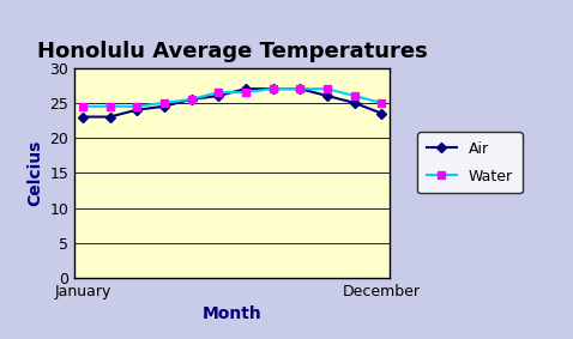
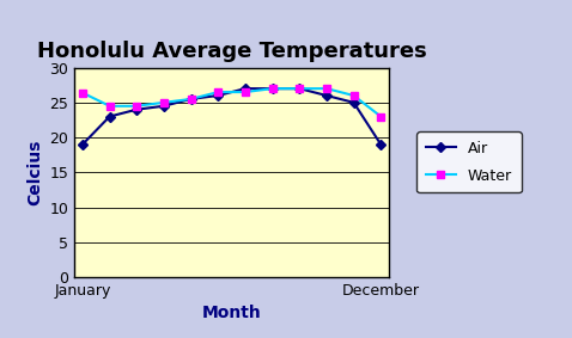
Air/January: 23.0 -> 19.0
Water/January: 24.5 -> 26.4
Air/December: 23.5 -> 19.0
Water/December: 25.0 -> 23.0
